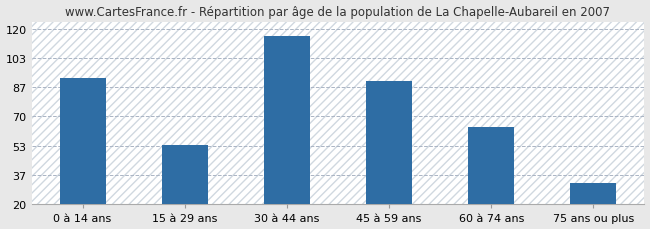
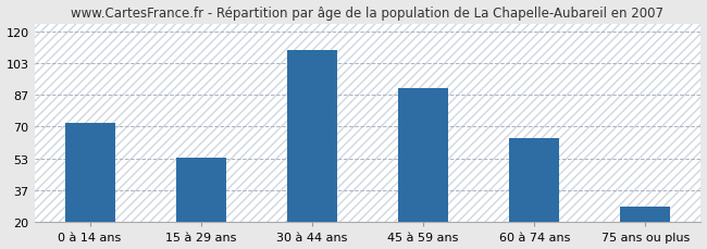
0 à 14 ans: 92 -> 72
30 à 44 ans: 116 -> 110
75 ans ou plus: 32 -> 28
